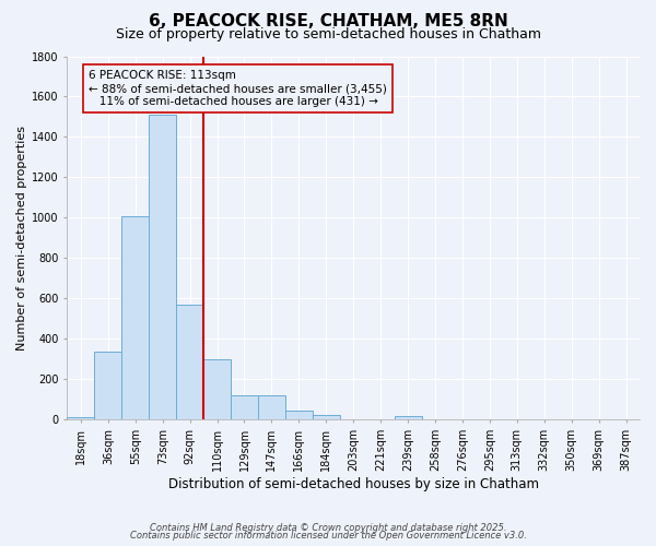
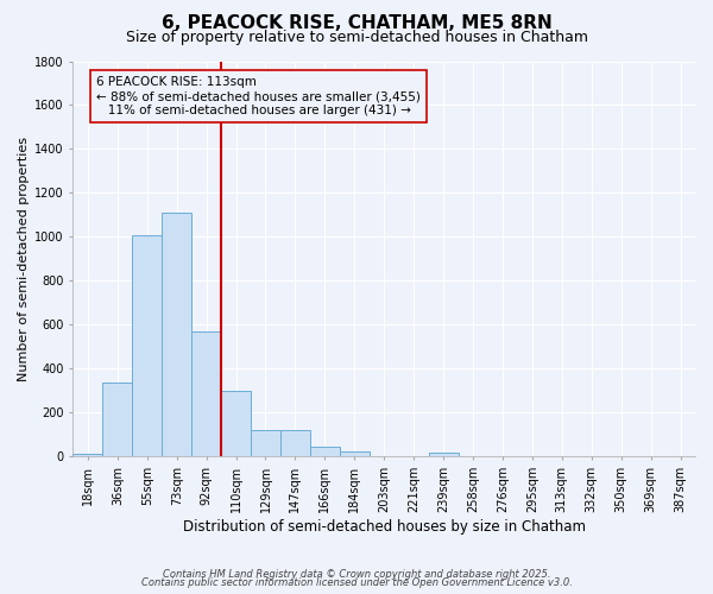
73sqm: 1510 -> 1110
